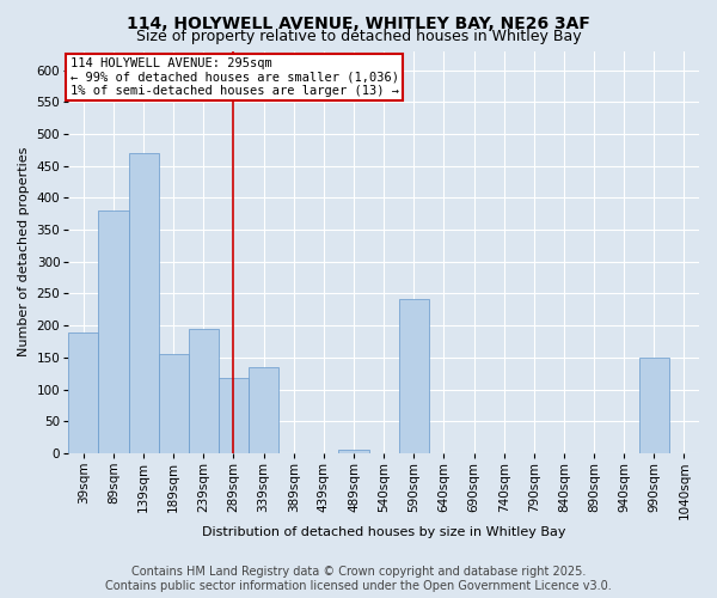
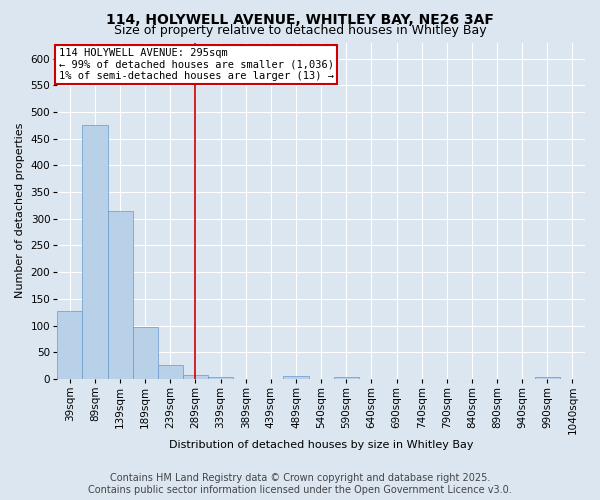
39sqm: 190 -> 128
89sqm: 380 -> 475
139sqm: 470 -> 315
189sqm: 156 -> 98
239sqm: 194 -> 26
289sqm: 118 -> 8
339sqm: 134 -> 3
590sqm: 242 -> 3
990sqm: 150 -> 4
